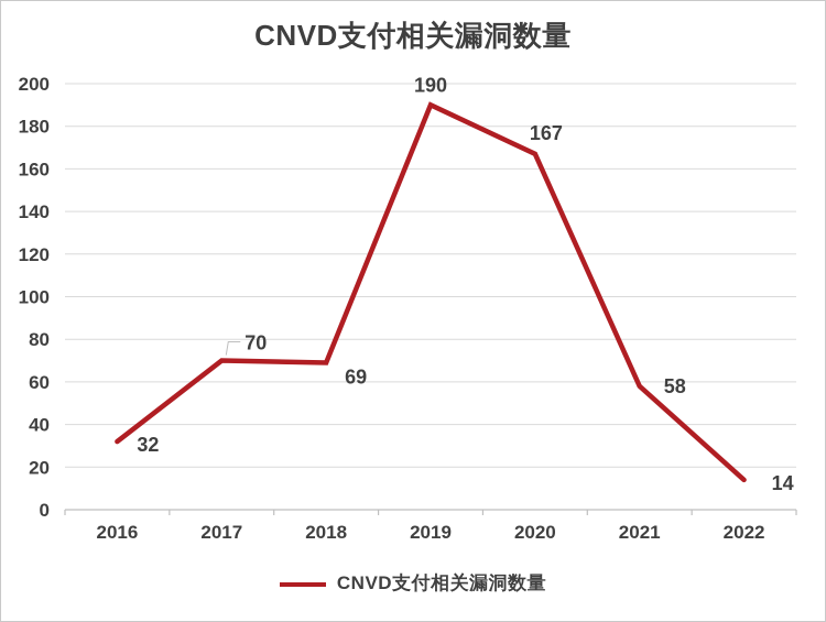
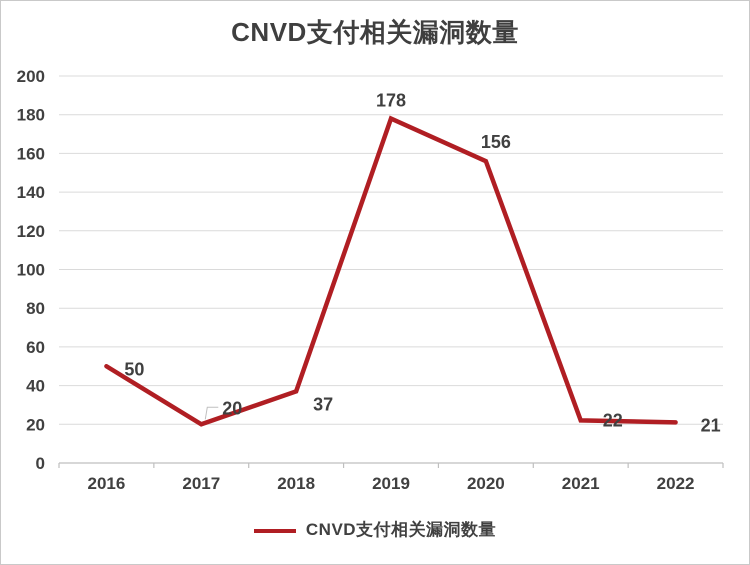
2016: 32 -> 50
2017: 70 -> 20
2018: 69 -> 37
2019: 190 -> 178
2020: 167 -> 156
2021: 58 -> 22
2022: 14 -> 21
